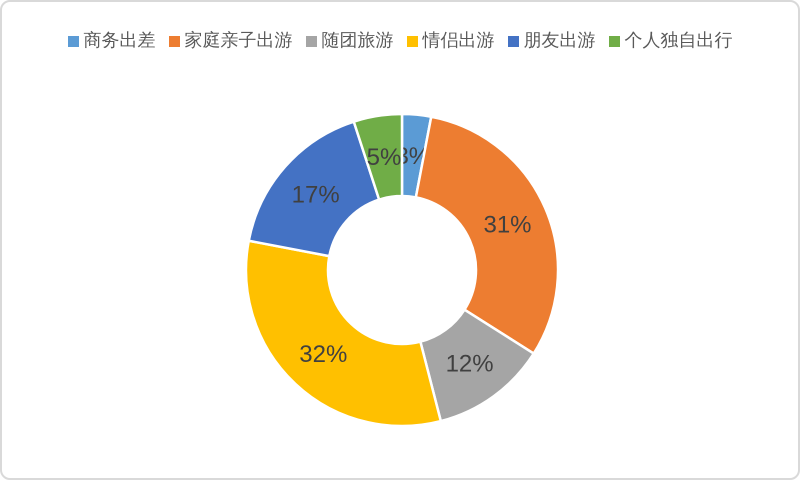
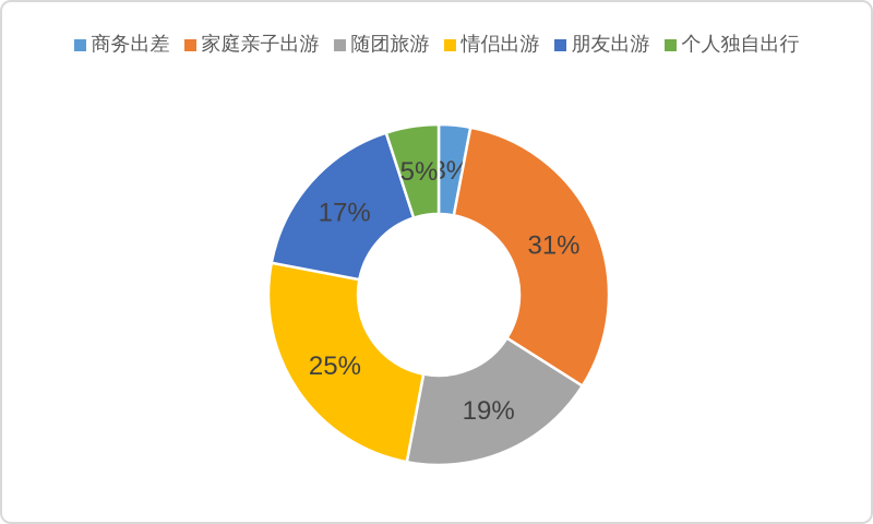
随团旅游: 12% -> 19%
情侣出游: 32% -> 25%
